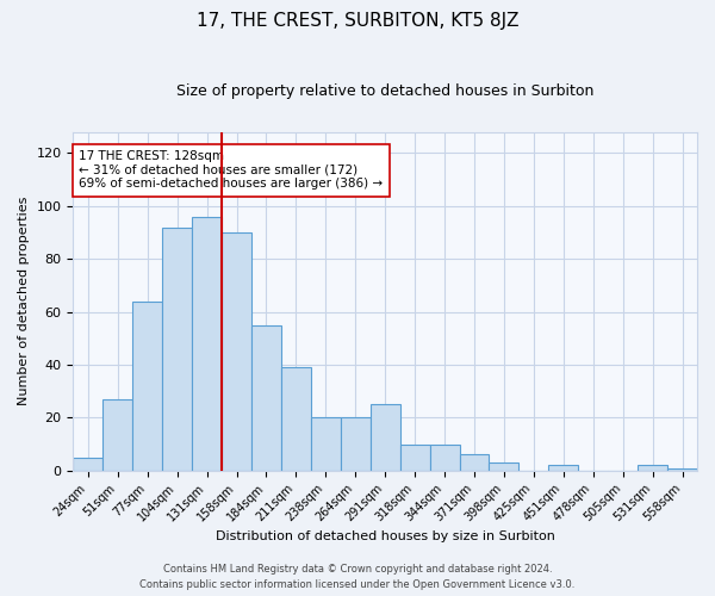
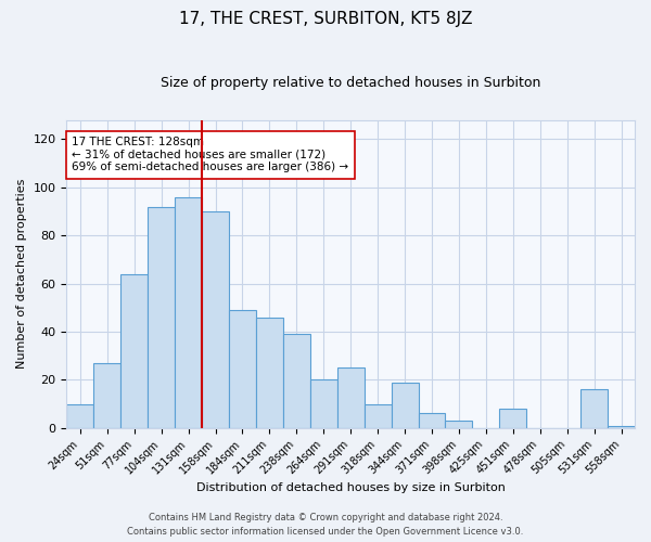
24sqm: 5 -> 10
184sqm: 55 -> 49
211sqm: 39 -> 46
238sqm: 20 -> 39
344sqm: 10 -> 19
451sqm: 2 -> 8
531sqm: 2 -> 16
